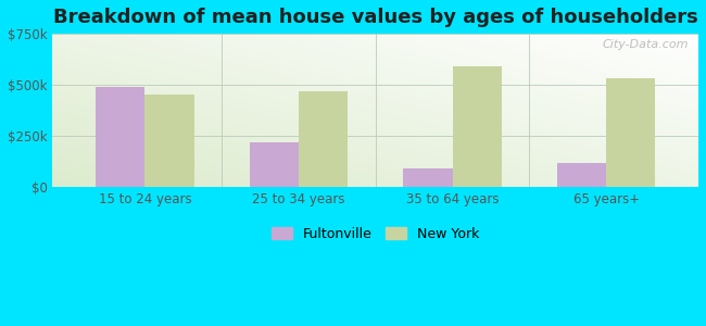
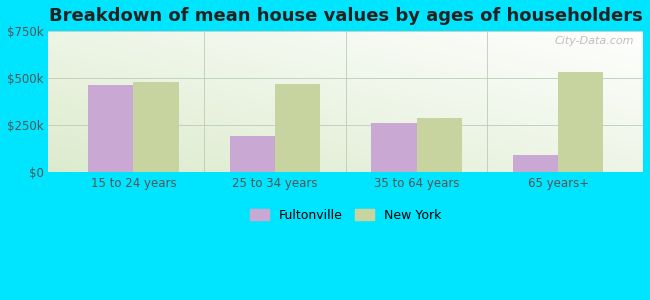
Fultonville/15 to 24 years: $490k -> $460k
New York/15 to 24 years: $450k -> $480k
Fultonville/25 to 34 years: $220k -> $190k
Fultonville/35 to 64 years: $90k -> $260k
New York/35 to 64 years: $590k -> $290k
Fultonville/65 years+: $120k -> $90k
